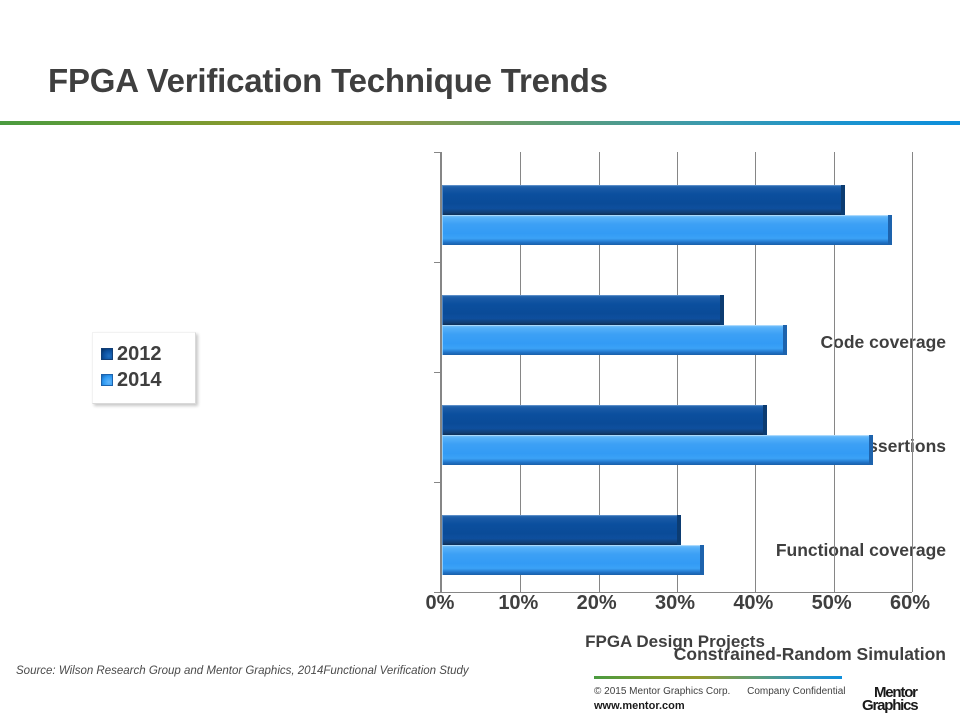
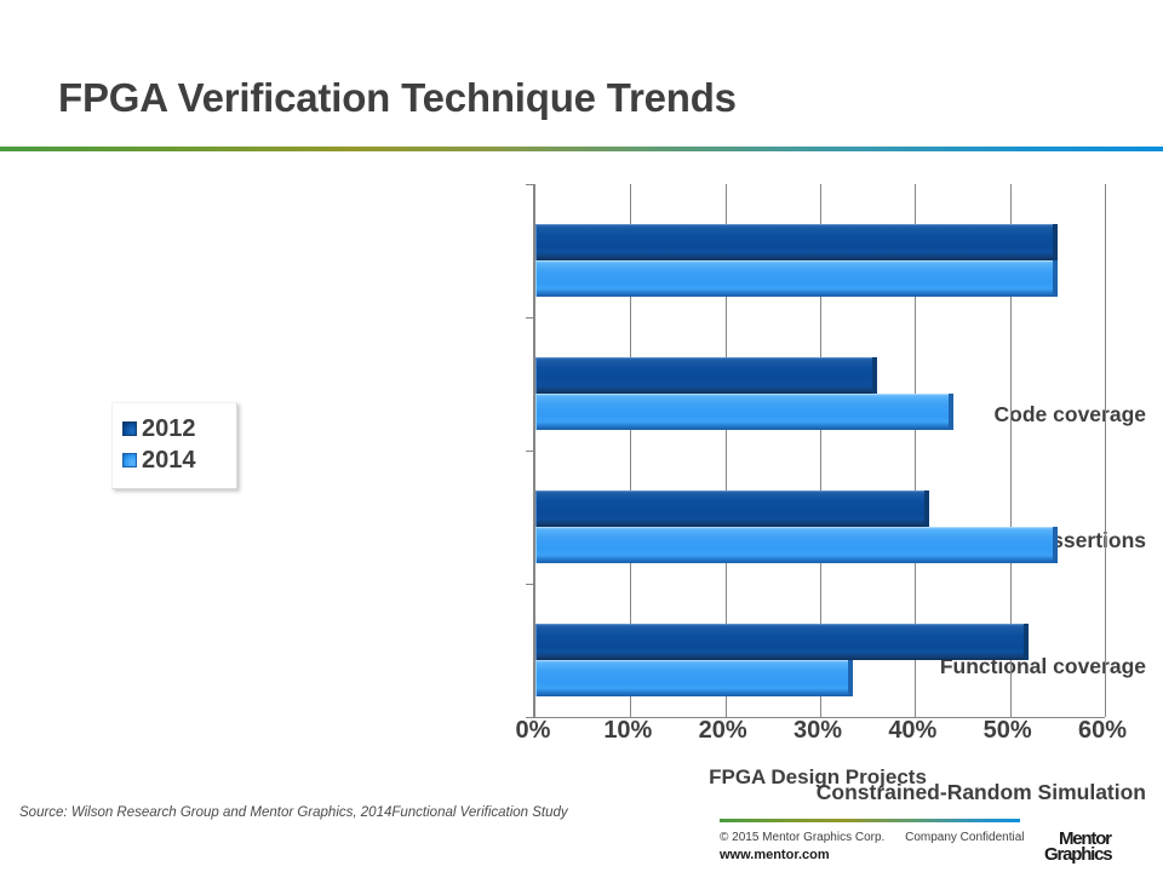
2012/Code coverage: 52% -> 55%
2014/Code coverage: 58% -> 55%
2012/Constrained-Random Simulation: 30% -> 52%
